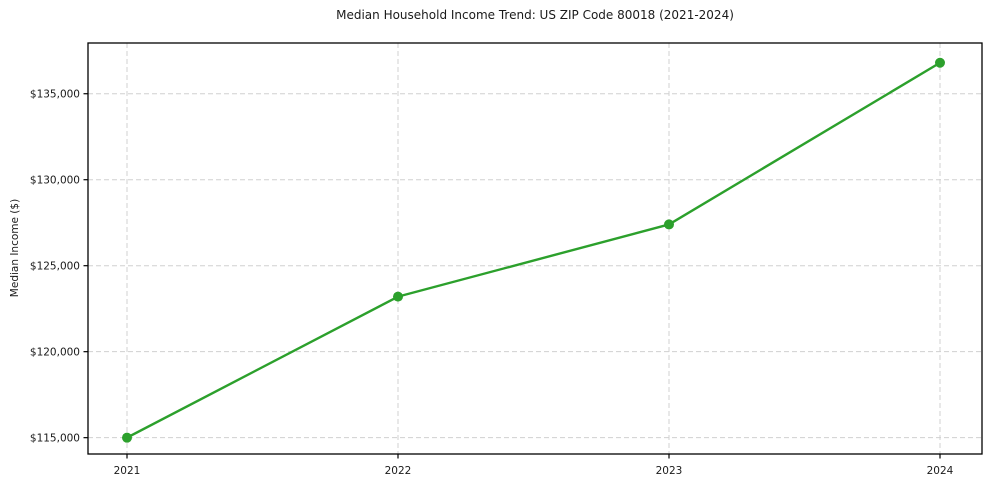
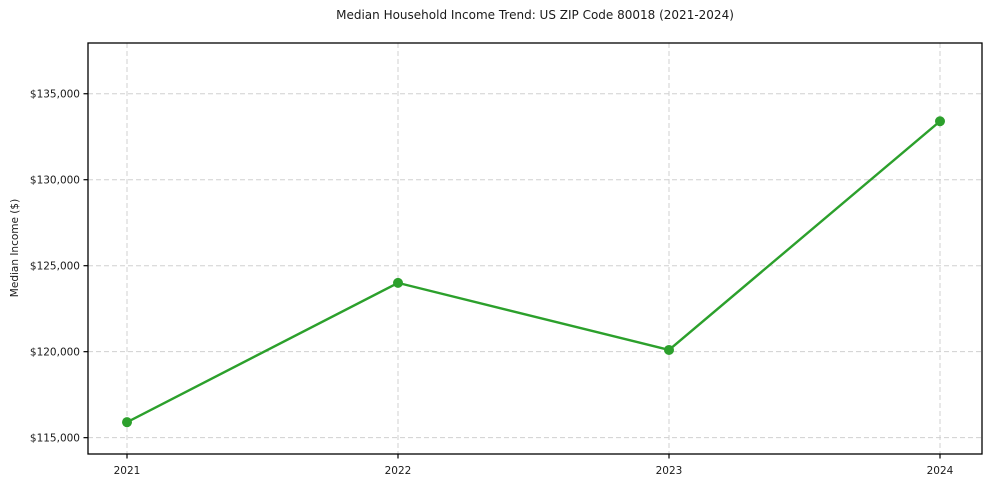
2021: $115000 -> $115900
2022: $123200 -> $124000
2023: $127400 -> $120100
2024: $136800 -> $133400
